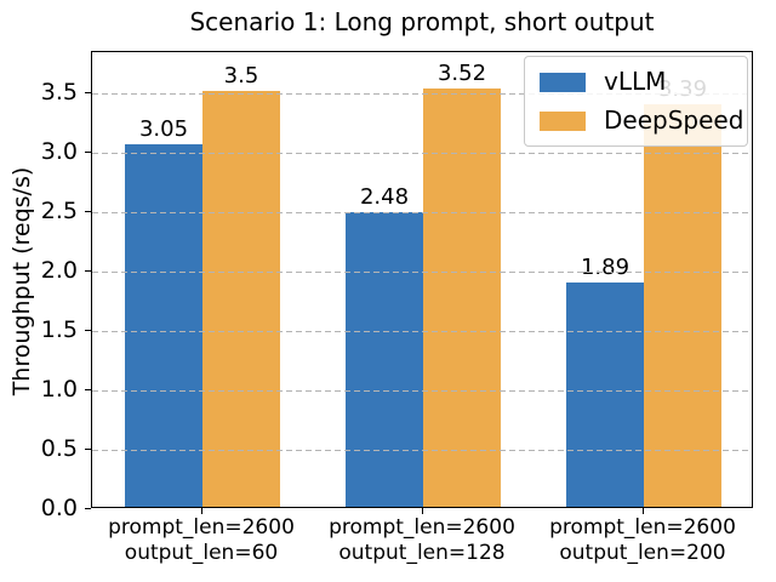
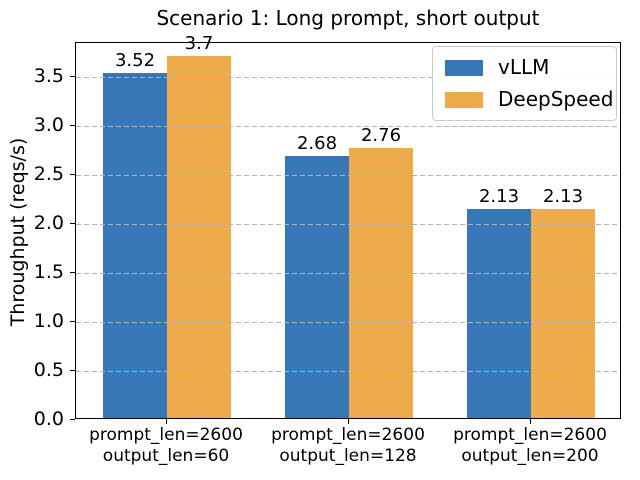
vLLM/prompt_len=2600 output_len=60: 3.05 -> 3.52
DeepSpeed/prompt_len=2600 output_len=60: 3.5 -> 3.7
vLLM/prompt_len=2600 output_len=128: 2.48 -> 2.68
DeepSpeed/prompt_len=2600 output_len=128: 3.52 -> 2.76
vLLM/prompt_len=2600 output_len=200: 1.89 -> 2.13
DeepSpeed/prompt_len=2600 output_len=200: 3.39 -> 2.13
